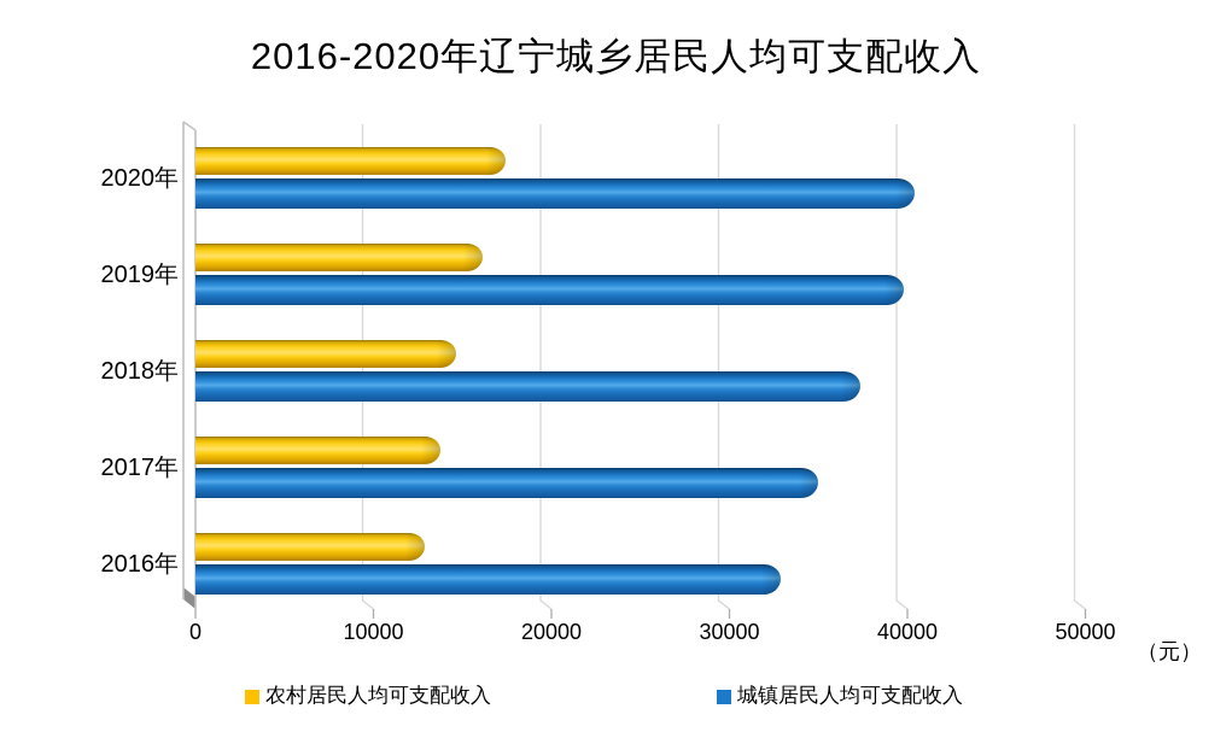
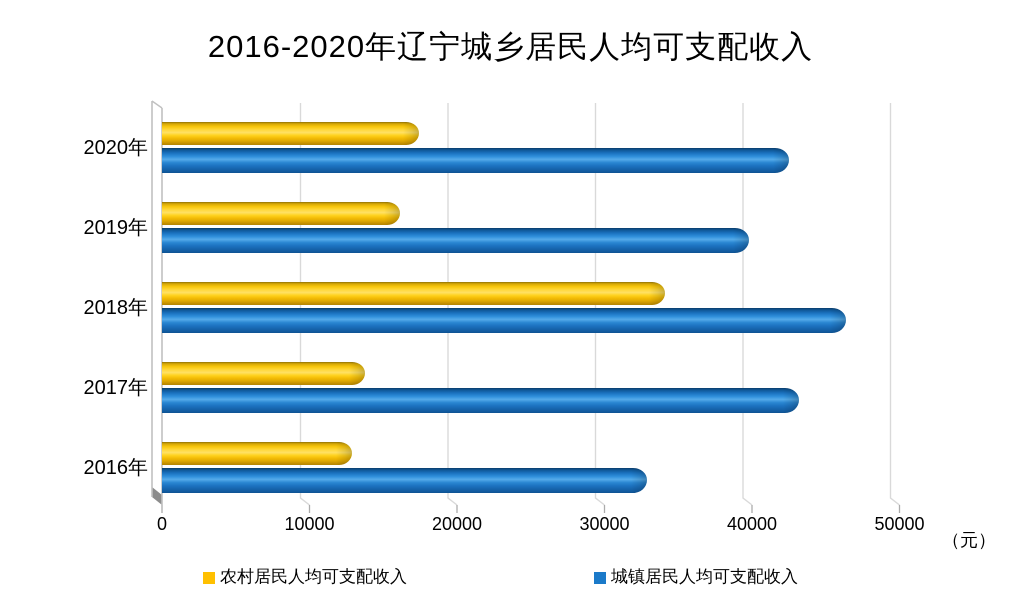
城镇居民人均可支配收入/2020年: 40400 -> 42500
农村居民人均可支配收入/2018年: 14700 -> 34100
城镇居民人均可支配收入/2018年: 37300 -> 46400
城镇居民人均可支配收入/2017年: 35000 -> 43200
